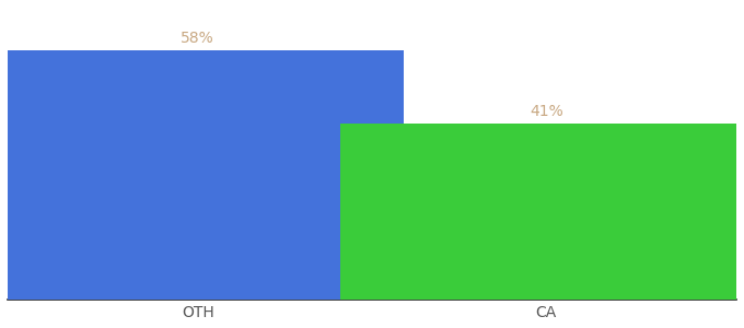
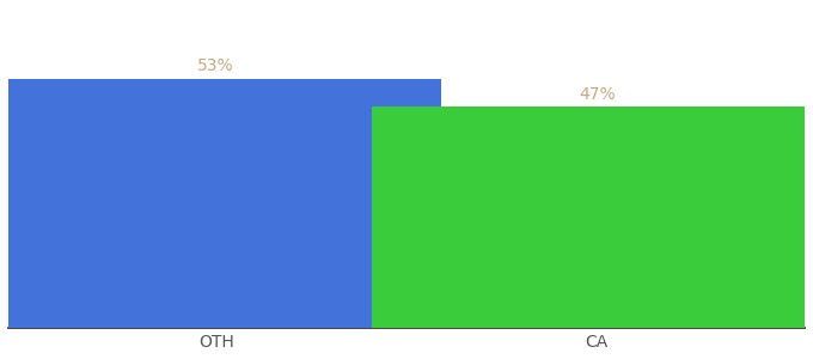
OTH: 58% -> 53%
CA: 41% -> 47%
